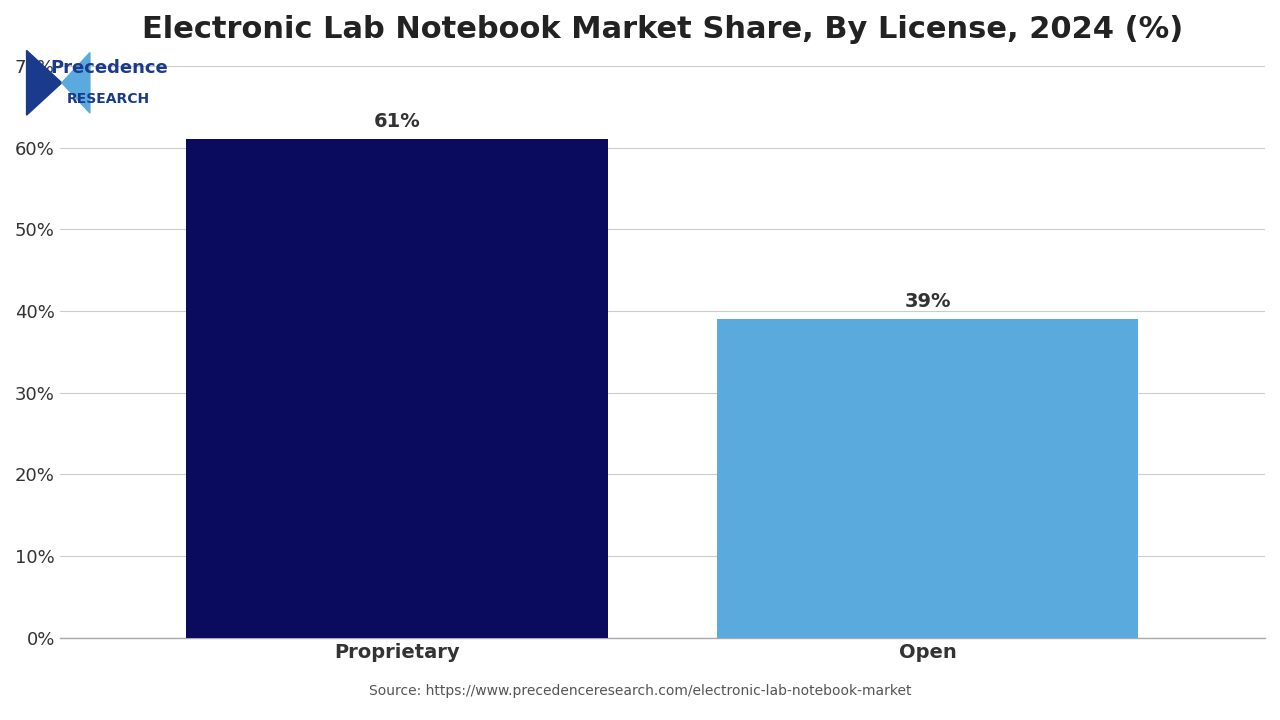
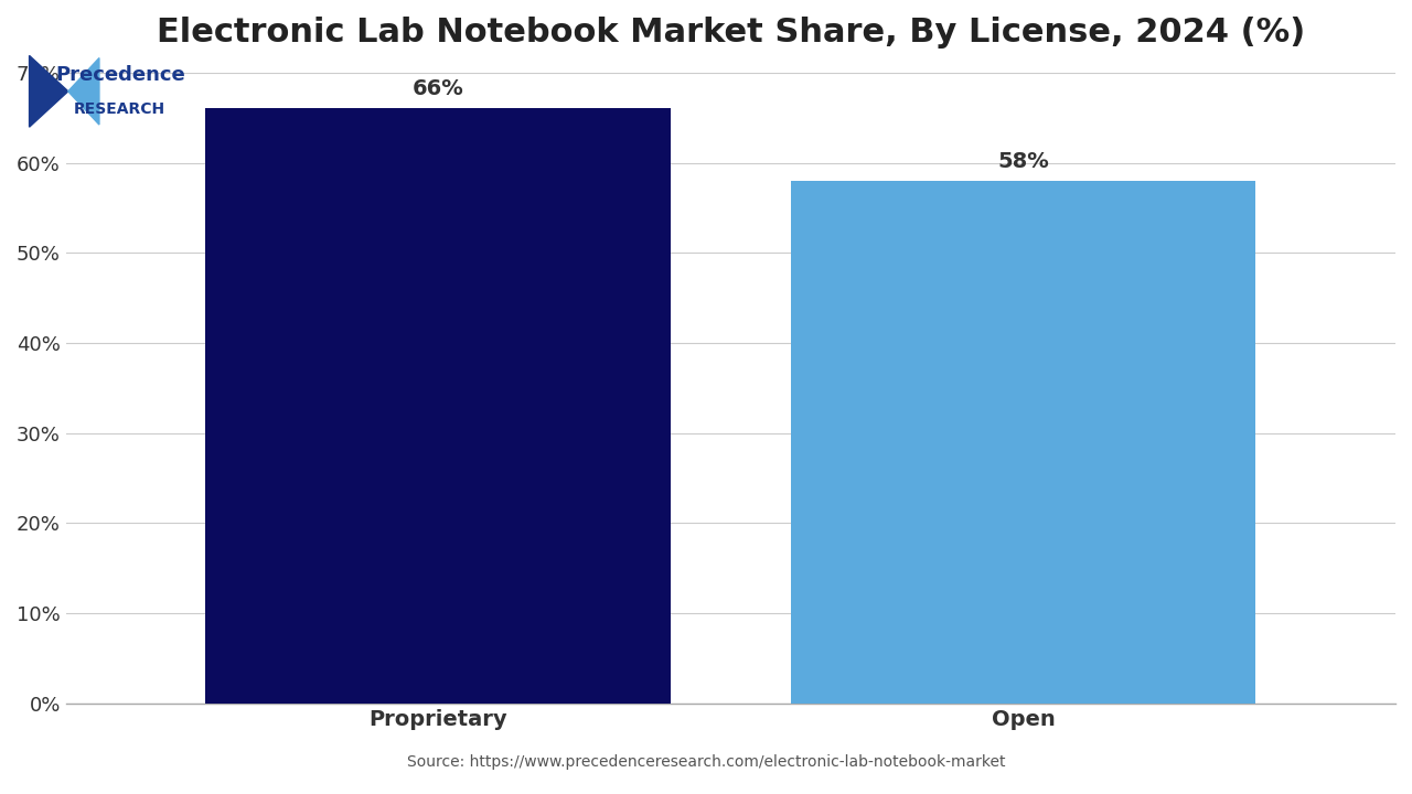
Proprietary: 61% -> 66%
Open: 39% -> 58%
